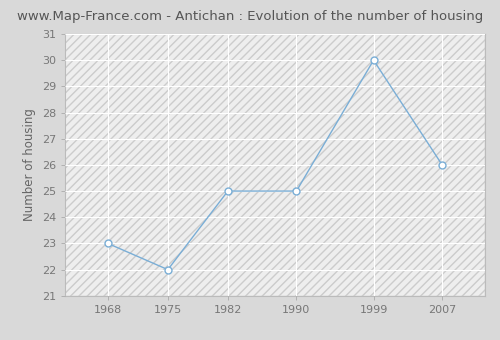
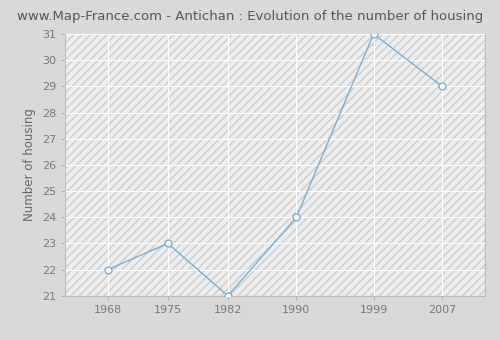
1968: 23 -> 22
1975: 22 -> 23
1982: 25 -> 21
1990: 25 -> 24
1999: 30 -> 31
2007: 26 -> 29
